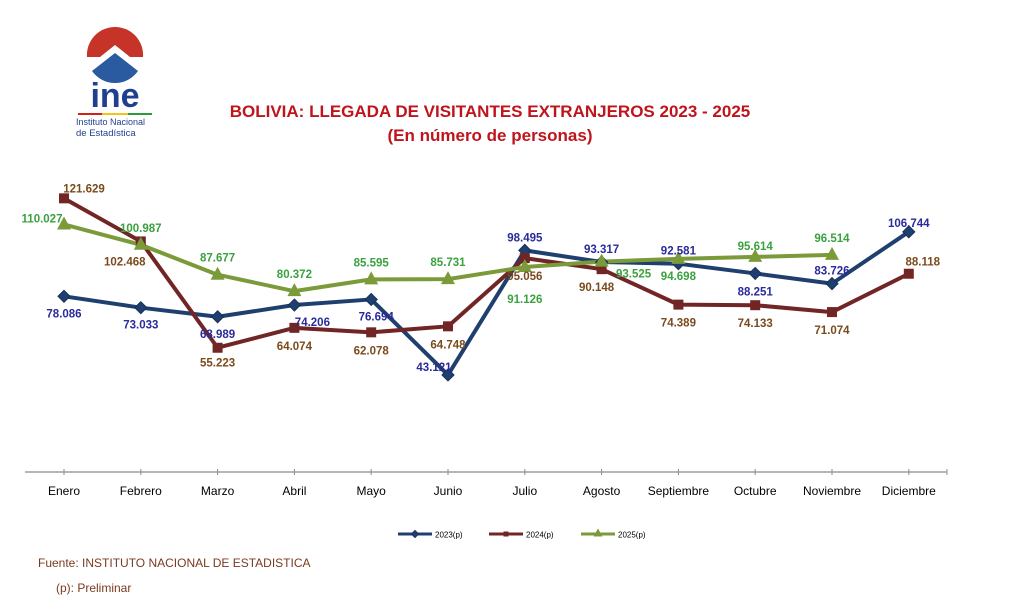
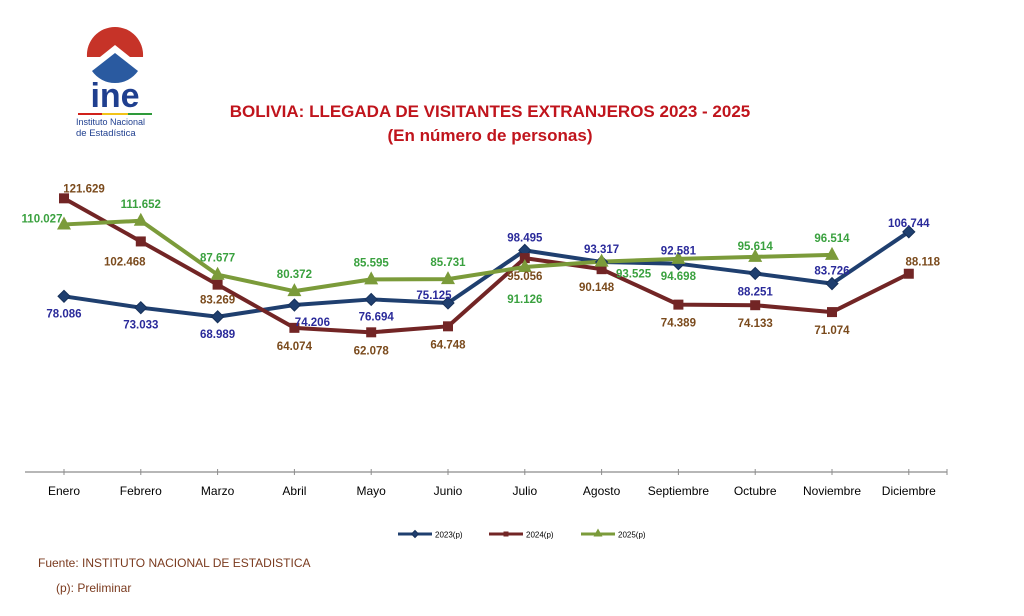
2025(p)/Febrero: 100.987 -> 111.652
2024(p)/Marzo: 55.223 -> 83.269
2023(p)/Junio: 43.121 -> 75.125
